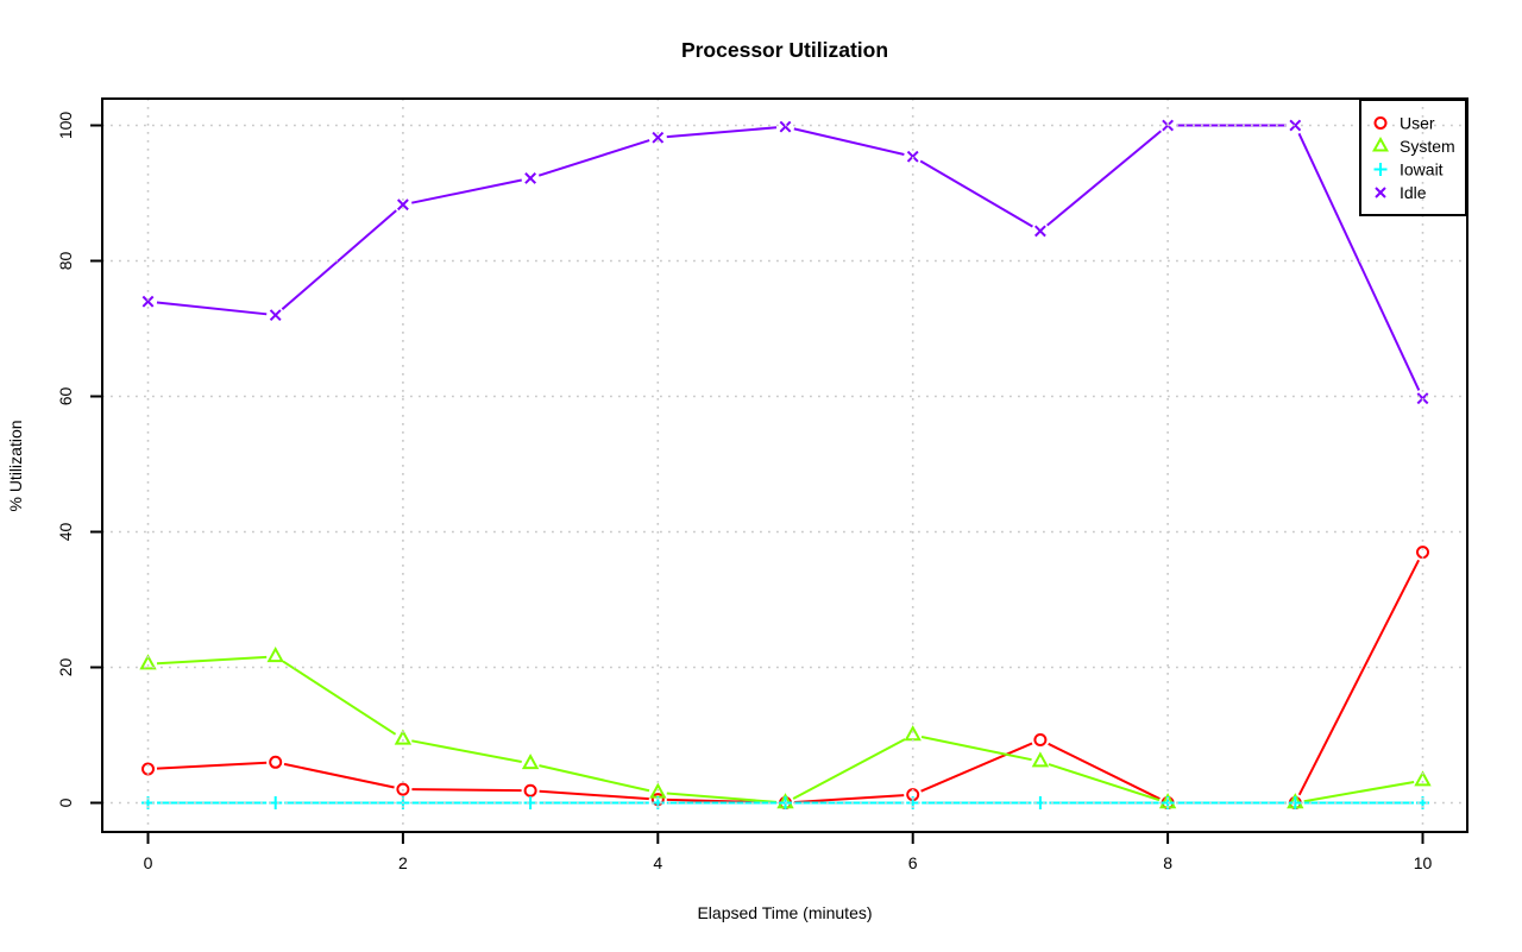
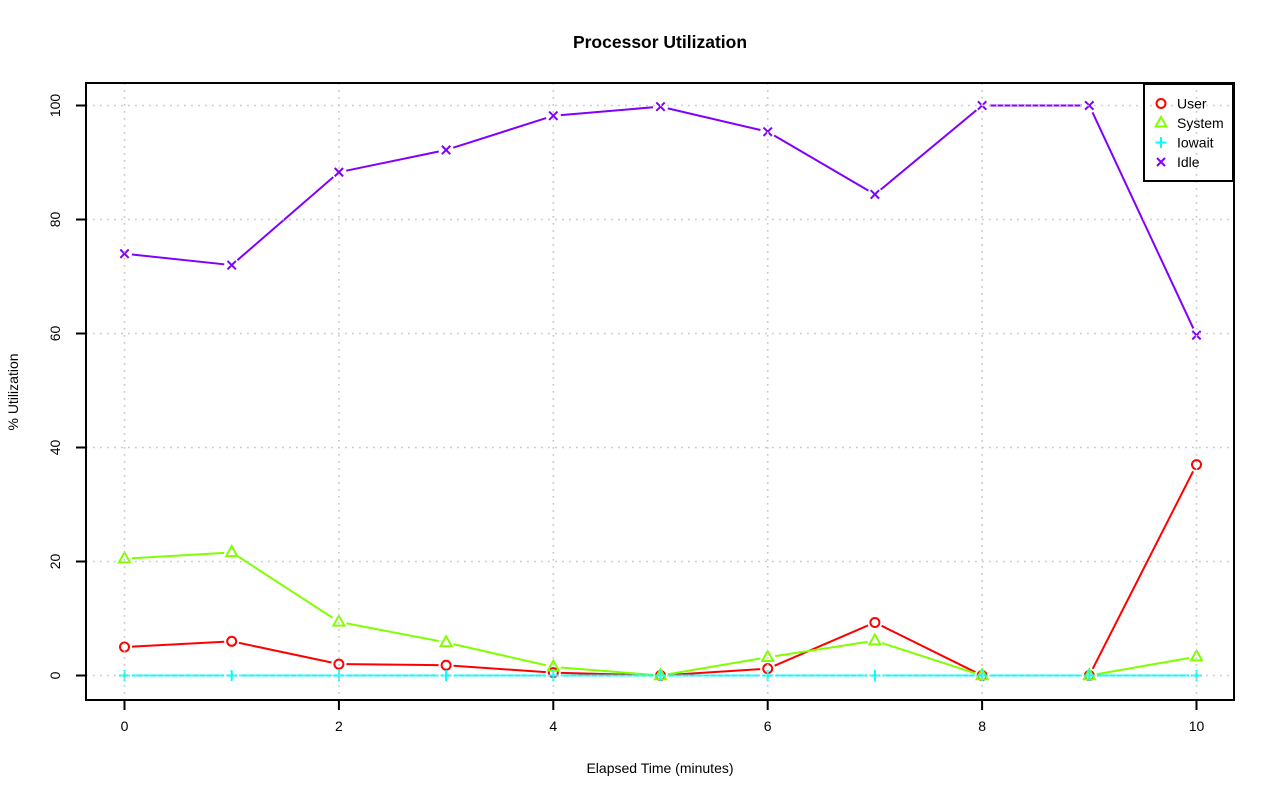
System/6: 10 -> 3
